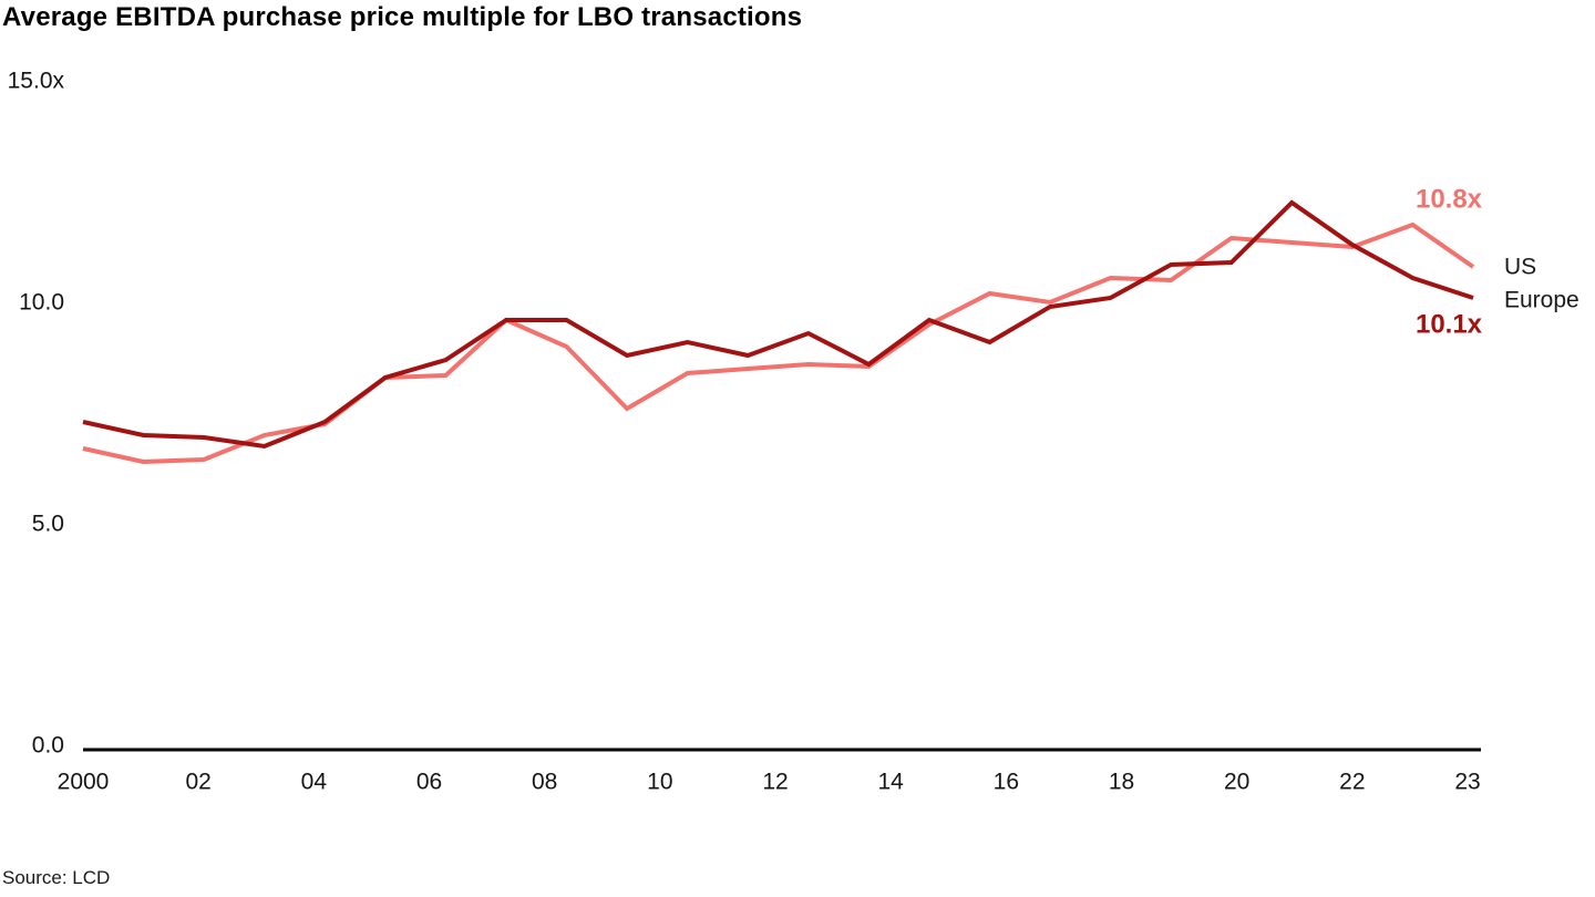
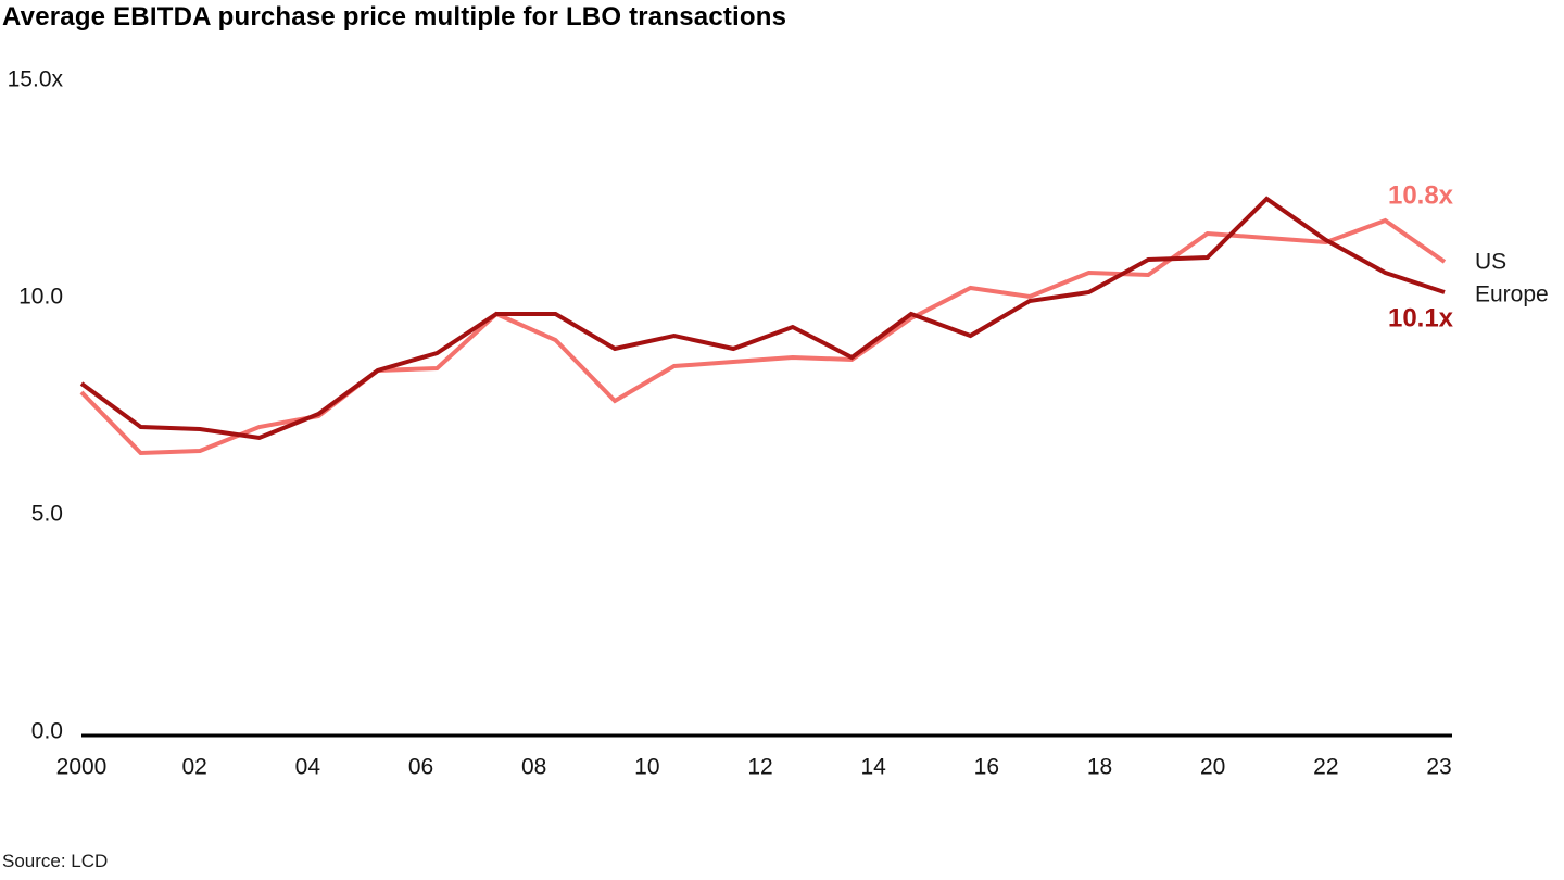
US/2000: 6.7 -> 7.8
Europe/2000: 7.3 -> 8.0
